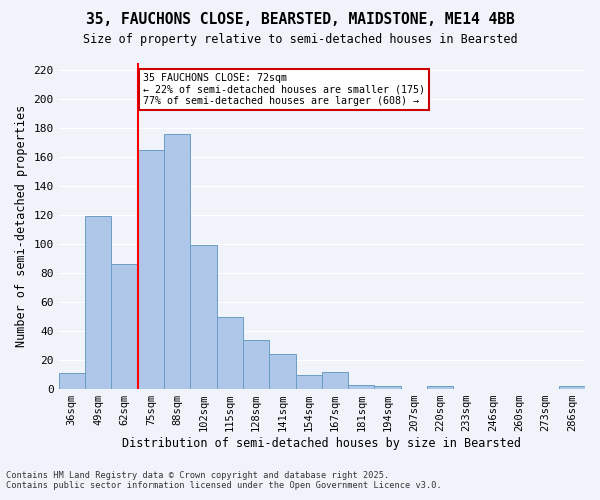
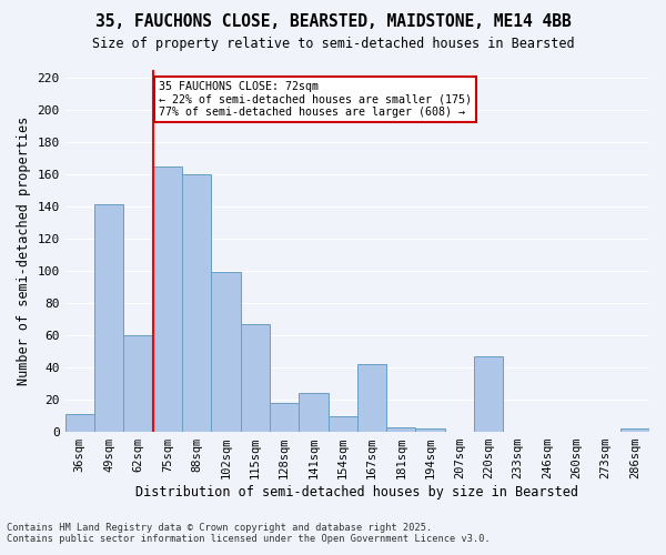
49sqm: 119 -> 141
62sqm: 86 -> 60
88sqm: 176 -> 160
115sqm: 50 -> 67
128sqm: 34 -> 18
167sqm: 12 -> 42
220sqm: 2 -> 47
